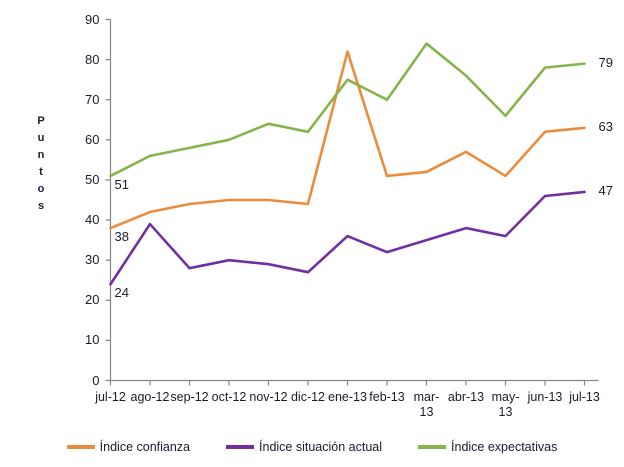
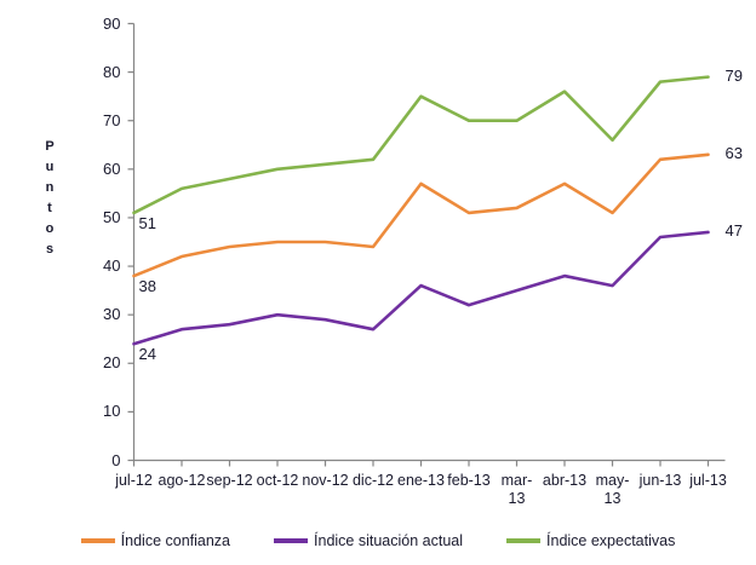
Índice situación actual/ago-12: 39 -> 27
Índice expectativas/nov-12: 64 -> 61
Índice confianza/ene-13: 82 -> 57
Índice expectativas/mar-13: 84 -> 70
